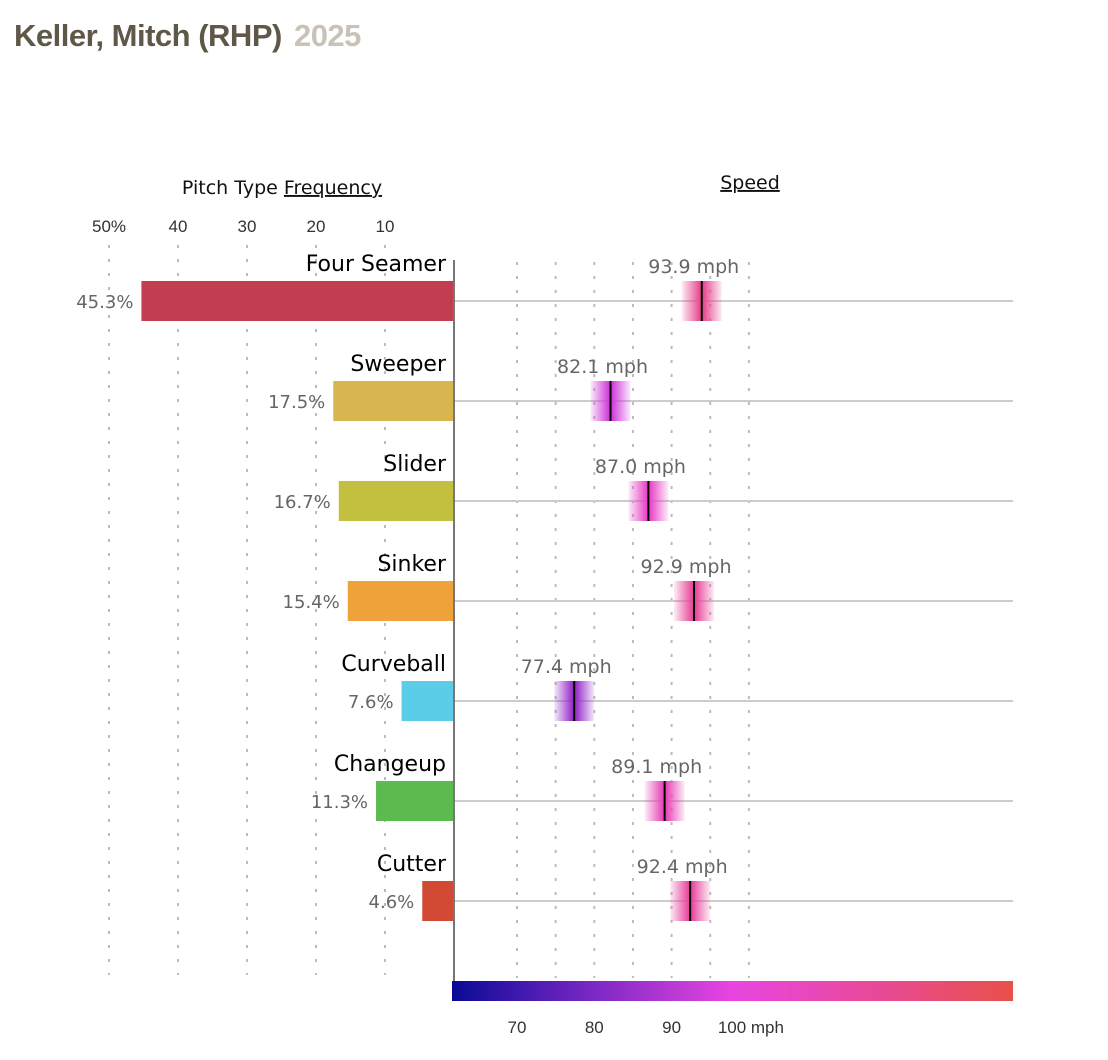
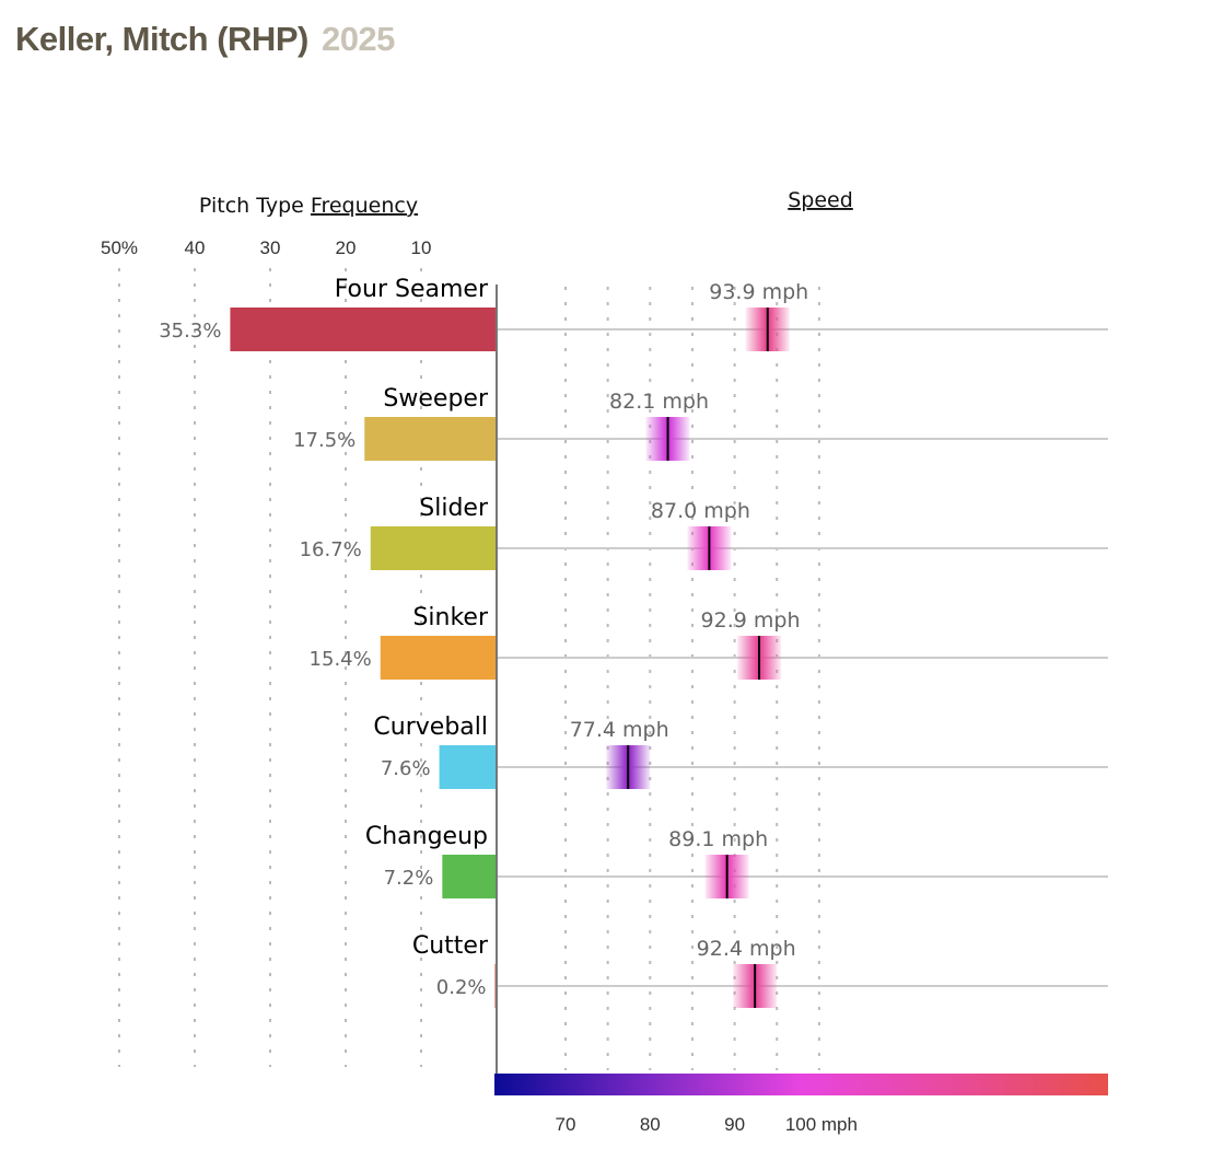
Pitch Type/Four Seamer: 45.3% -> 35.3%
Pitch Type/Changeup: 11.3% -> 7.2%
Pitch Type/Cutter: 4.6% -> 0.2%
